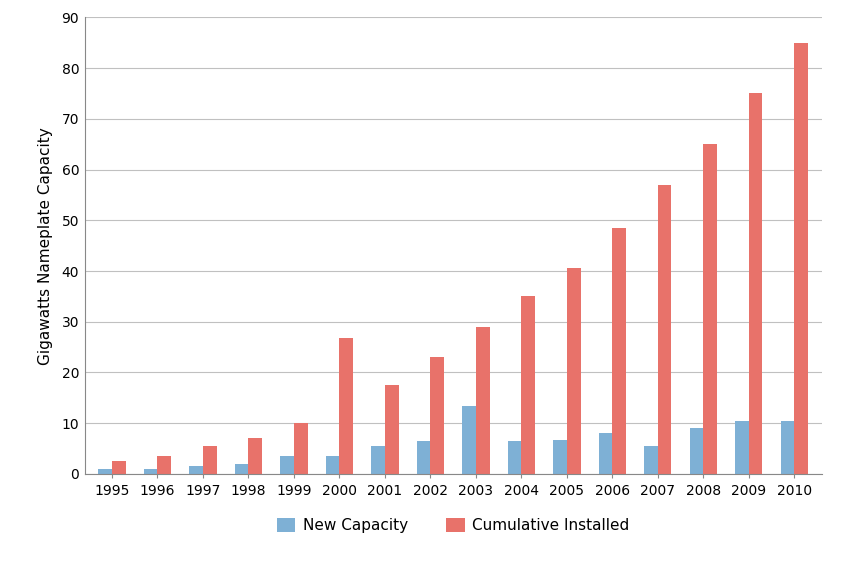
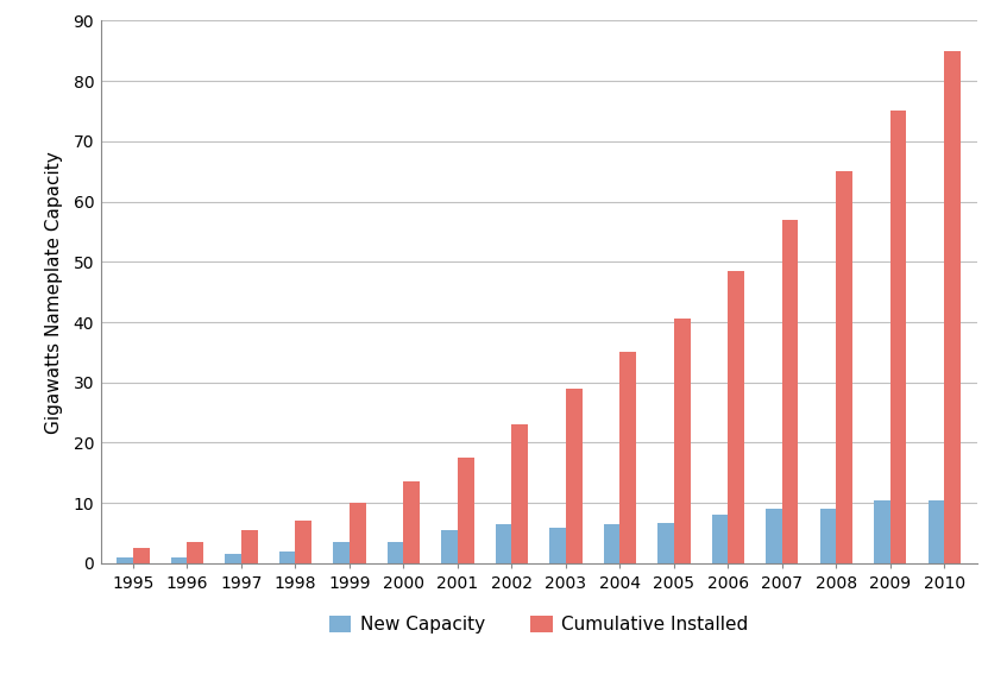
Cumulative Installed/2000: 26.8 -> 13.5
New Capacity/2003: 13.4 -> 6.0
New Capacity/2007: 5.6 -> 9.0
